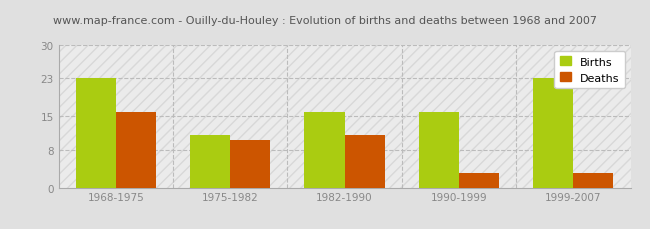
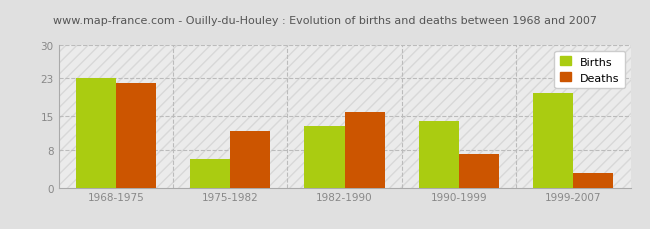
Deaths/1968-1975: 16 -> 22
Births/1975-1982: 11 -> 6
Deaths/1975-1982: 10 -> 12
Births/1982-1990: 16 -> 13
Deaths/1982-1990: 11 -> 16
Births/1990-1999: 16 -> 14
Deaths/1990-1999: 3 -> 7
Births/1999-2007: 23 -> 20
